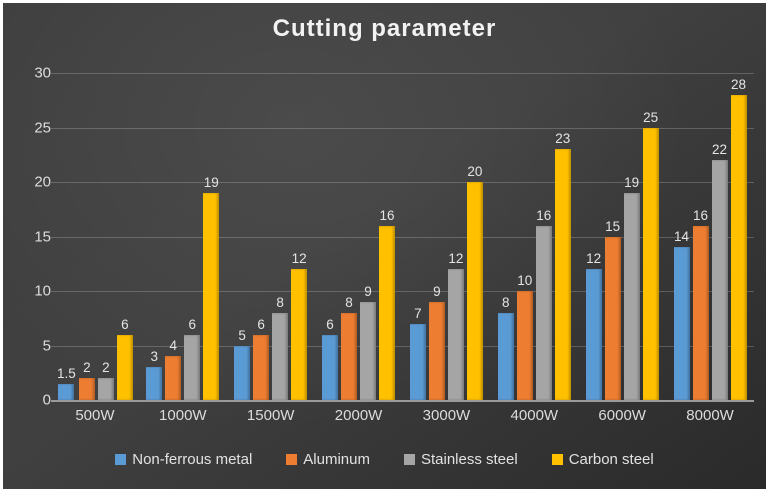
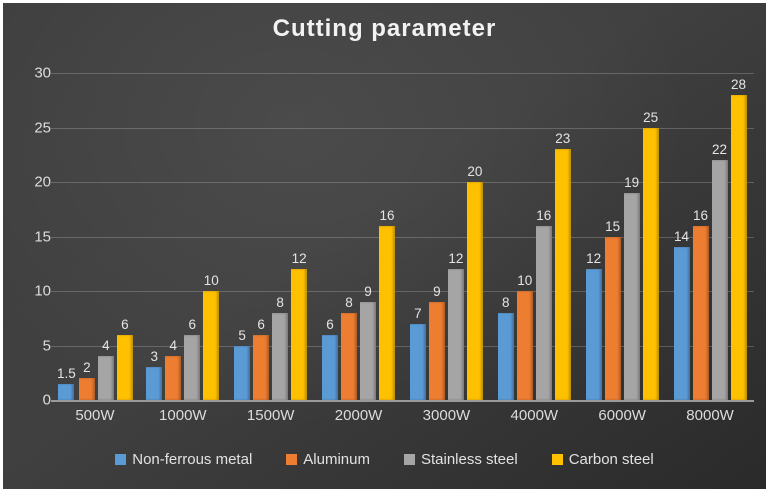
Stainless steel/500W: 2 -> 4
Carbon steel/1000W: 19 -> 10
